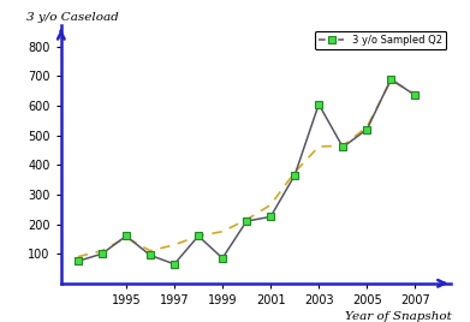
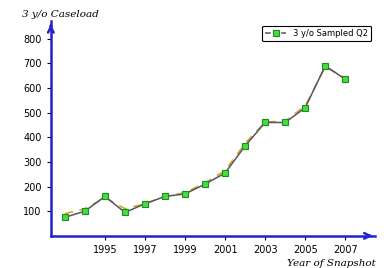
3 y/o Sampled Q2/1997: 65 -> 130
3 y/o Sampled Q2/1999: 85 -> 170
3 y/o Sampled Q2/2001: 225 -> 255
3 y/o Sampled Q2/2003: 605 -> 460
